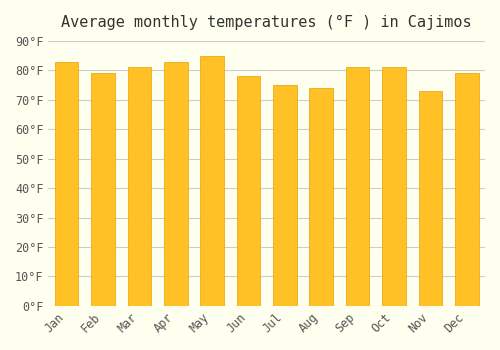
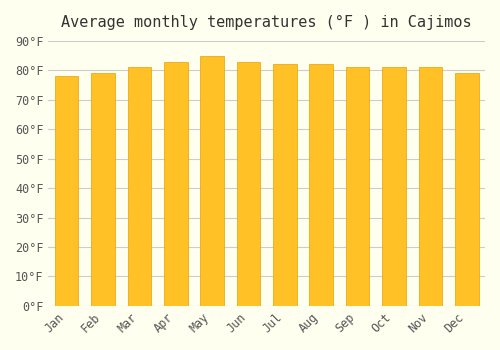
Jan: 83°F -> 78°F
Jun: 78°F -> 83°F
Jul: 75°F -> 82°F
Aug: 74°F -> 82°F
Nov: 73°F -> 81°F
